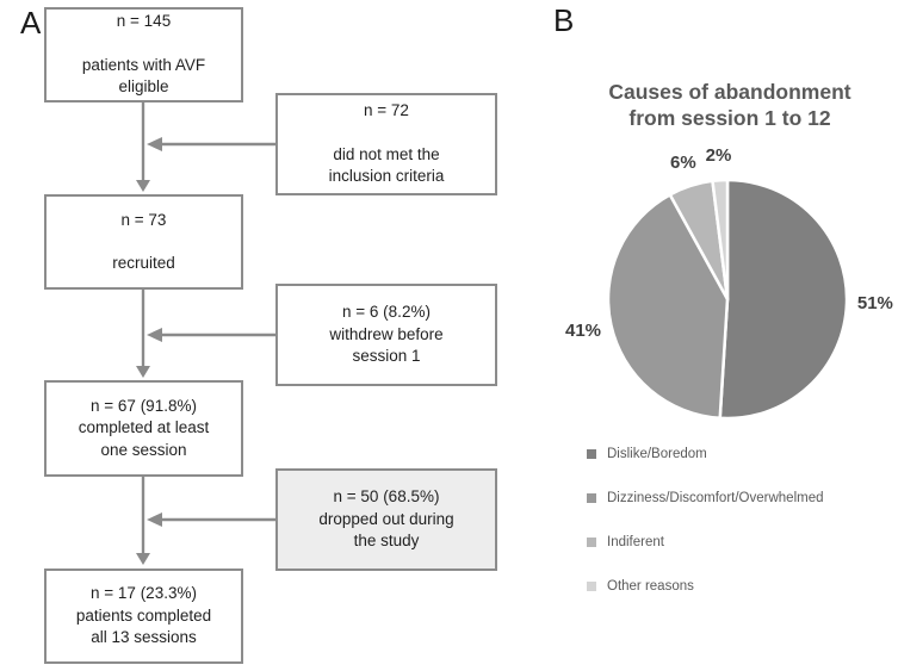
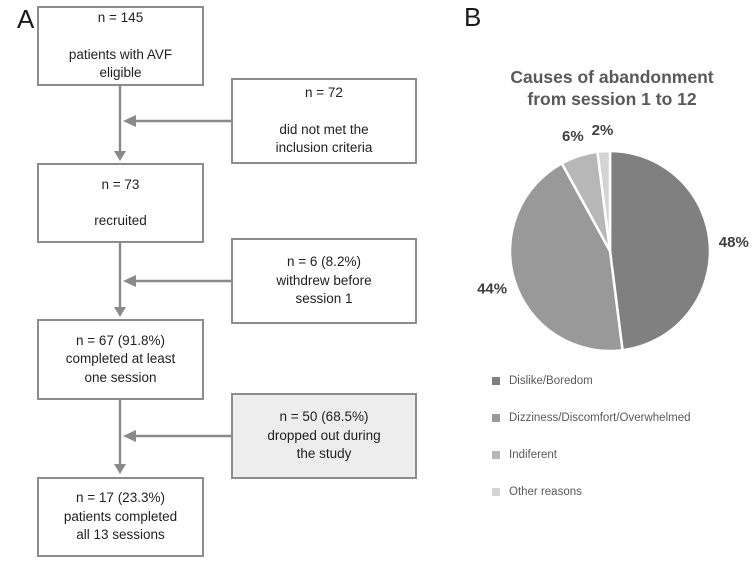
Dislike/Boredom: 51% -> 48%
Dizziness/Discomfort/Overwhelmed: 41% -> 44%
